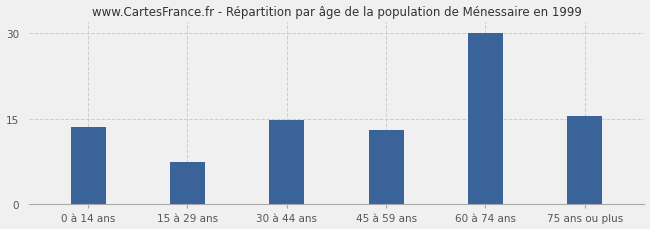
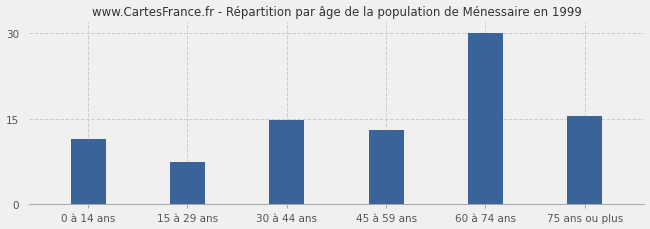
0 à 14 ans: 13.5 -> 11.4
